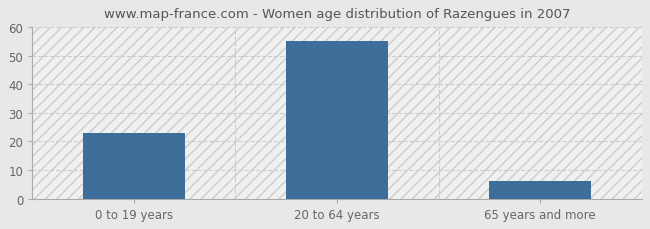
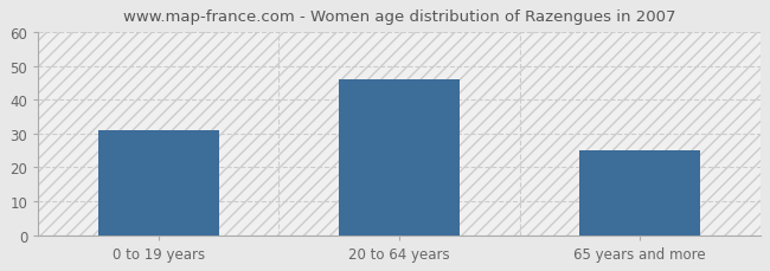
0 to 19 years: 23 -> 31
20 to 64 years: 55 -> 46
65 years and more: 6 -> 25
